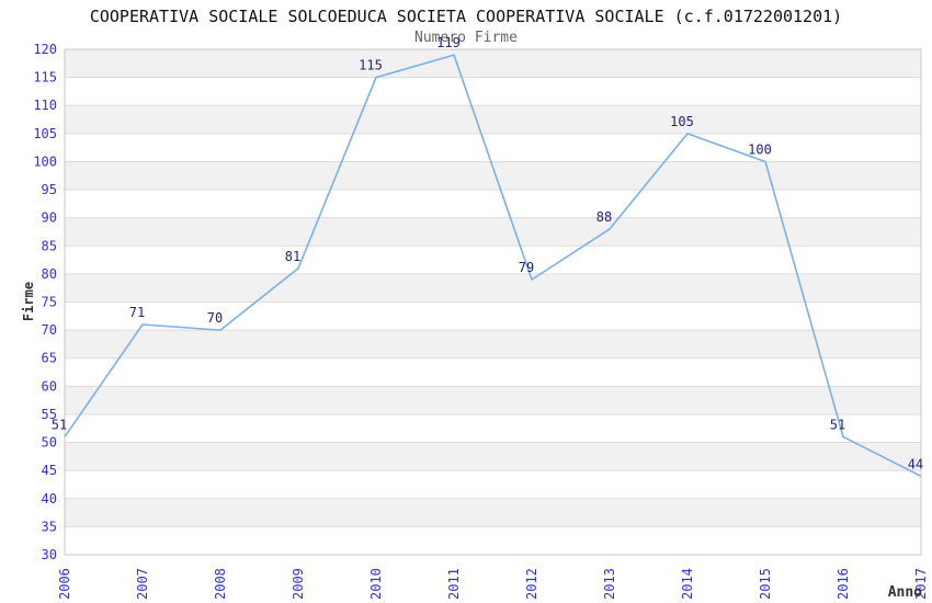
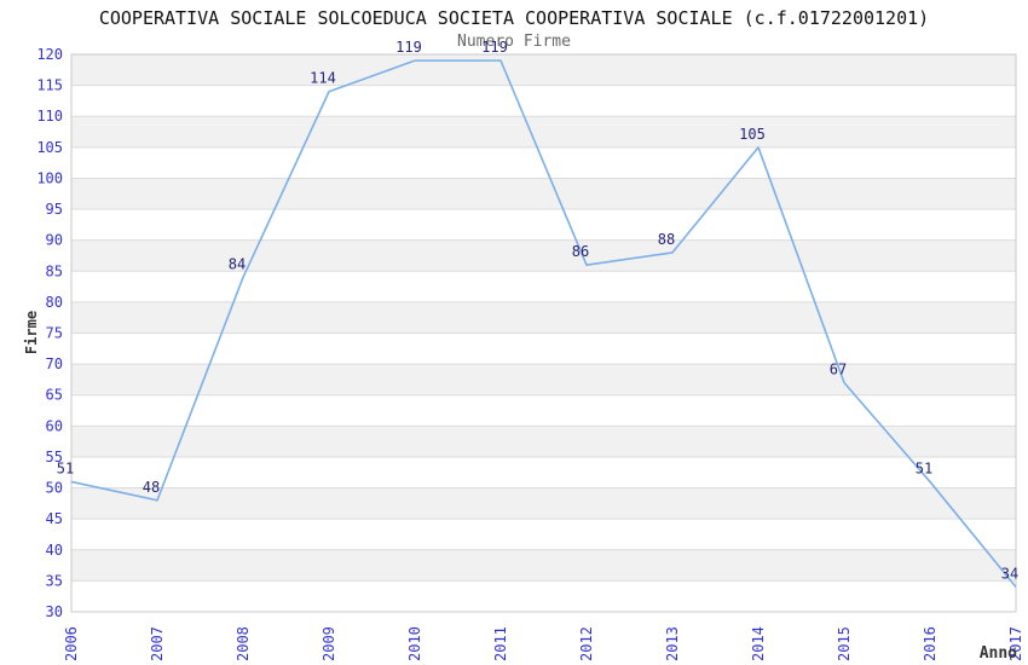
2007: 71 -> 48
2008: 70 -> 84
2009: 81 -> 114
2010: 115 -> 119
2012: 79 -> 86
2015: 100 -> 67
2017: 44 -> 34
